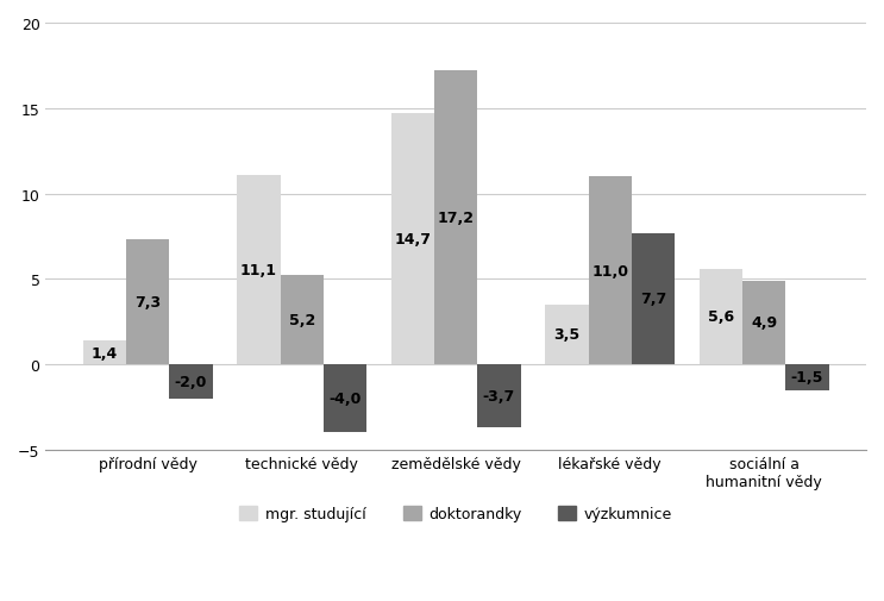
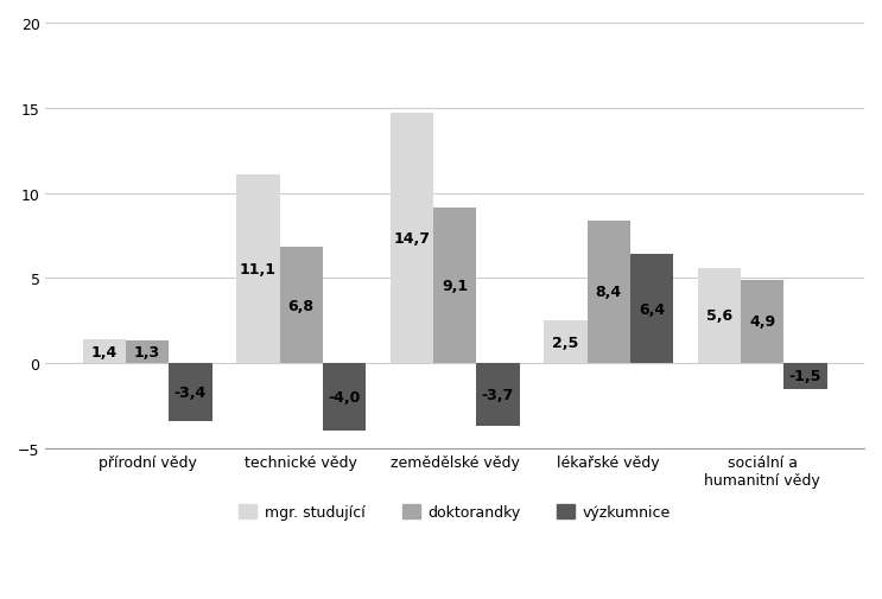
doktorandky/přírodní vědy: 7,3 -> 1,3
výzkumnice/přírodní vědy: -2,0 -> -3,4
doktorandky/technické vědy: 5,2 -> 6,8
doktorandky/zemědělské vědy: 17,2 -> 9,1
mgr. studující/lékařské vědy: 3,5 -> 2,5
doktorandky/lékařské vědy: 11,0 -> 8,4
výzkumnice/lékařské vědy: 7,7 -> 6,4
